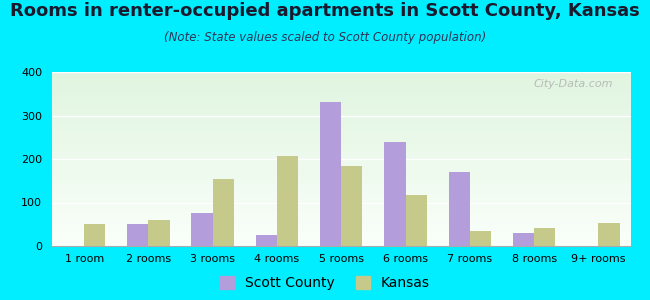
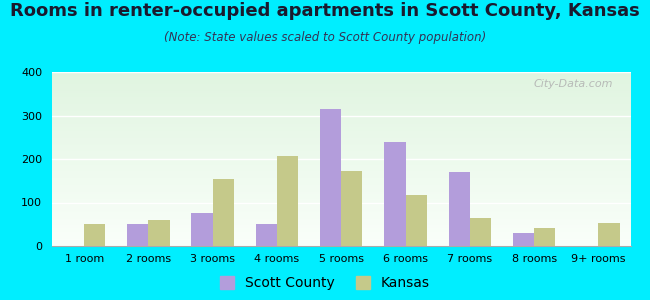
Scott County/4 rooms: 25 -> 50
Scott County/5 rooms: 330 -> 315
Kansas/5 rooms: 185 -> 173
Kansas/7 rooms: 35 -> 65
